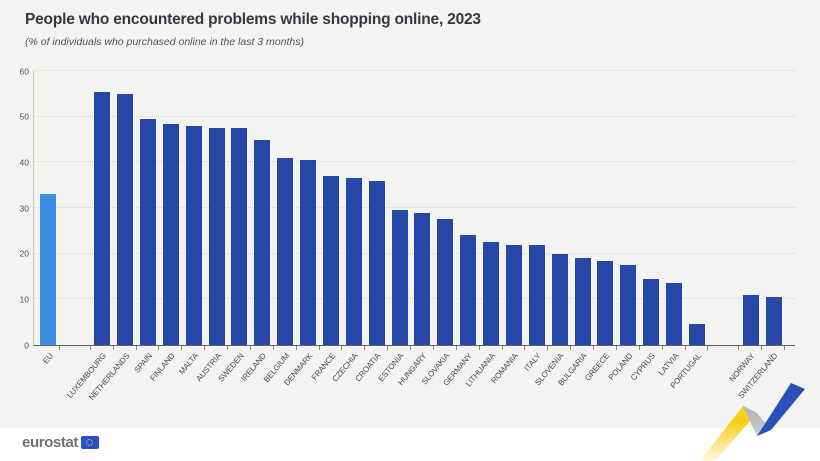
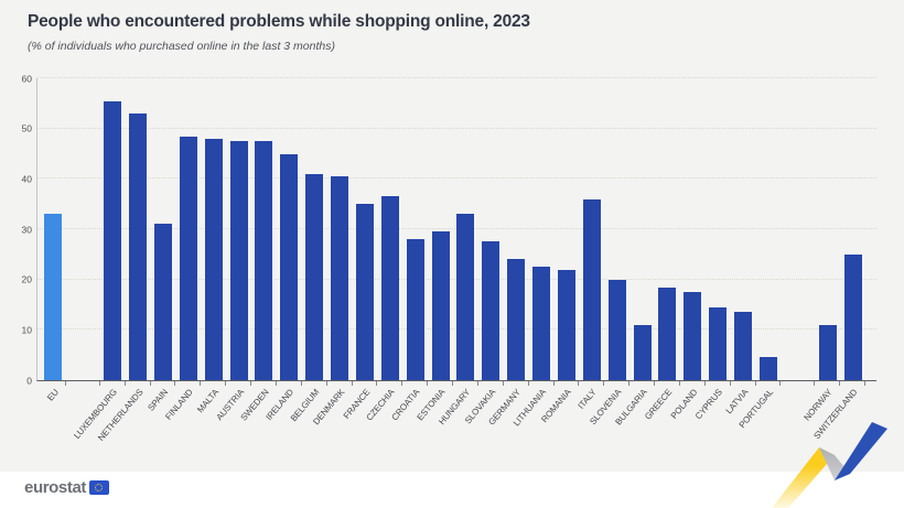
NETHERLANDS: 55 -> 53
SPAIN: 50 -> 31
FRANCE: 37 -> 35
CROATIA: 36 -> 28
HUNGARY: 29 -> 33
ITALY: 22 -> 36
BULGARIA: 19 -> 11
SWITZERLAND: 10 -> 25
